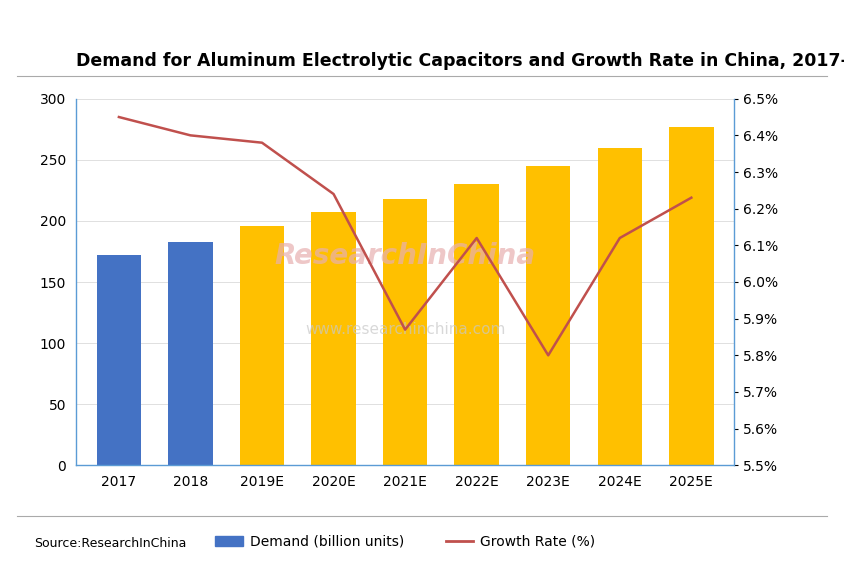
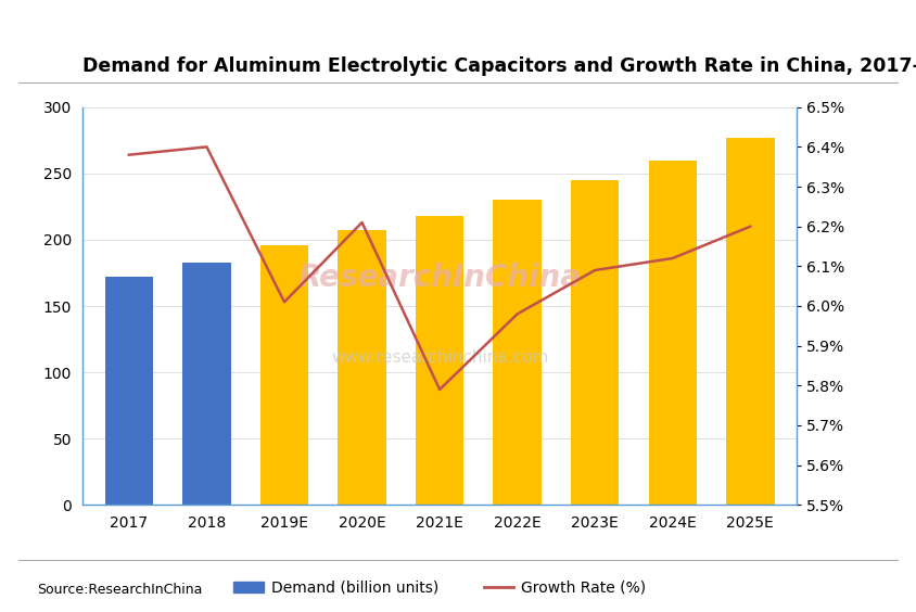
Growth Rate (%)/2017: 6.45% -> 6.38%
Growth Rate (%)/2019E: 6.38% -> 6.01%
Growth Rate (%)/2020E: 6.24% -> 6.21%
Growth Rate (%)/2021E: 5.87% -> 5.79%
Growth Rate (%)/2022E: 6.12% -> 5.98%
Growth Rate (%)/2023E: 5.80% -> 6.09%
Growth Rate (%)/2025E: 6.23% -> 6.20%
